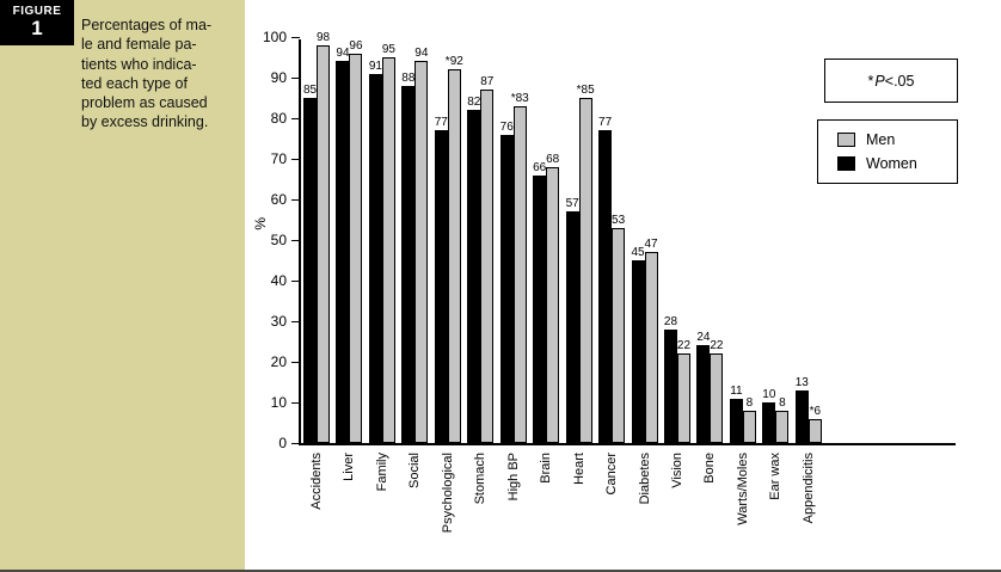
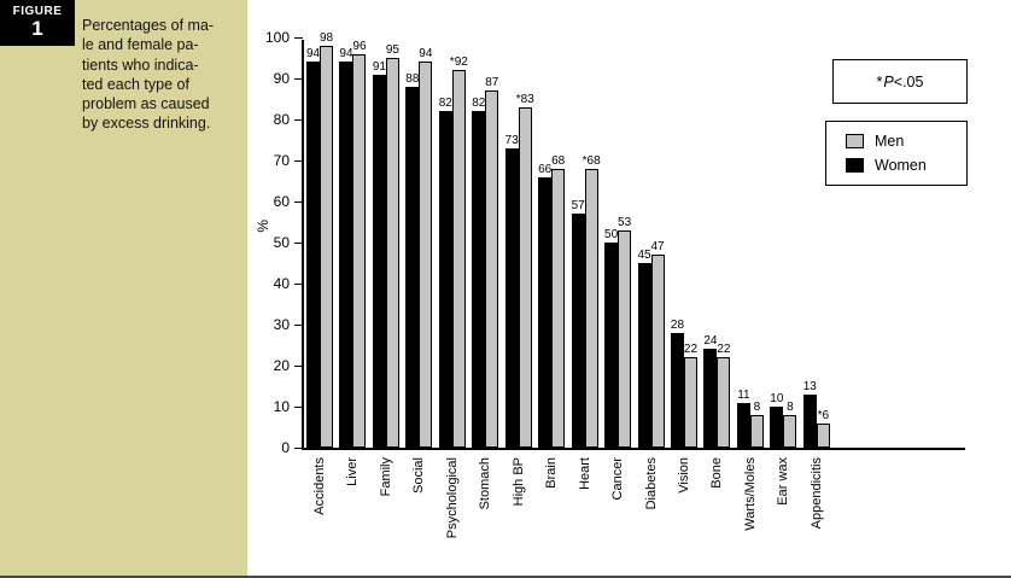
Women/Accidents: 85 -> 94
Women/Psychological: 77 -> 82
Women/High BP: 76 -> 73
Men/Heart: 85 -> 68
Women/Cancer: 77 -> 50
